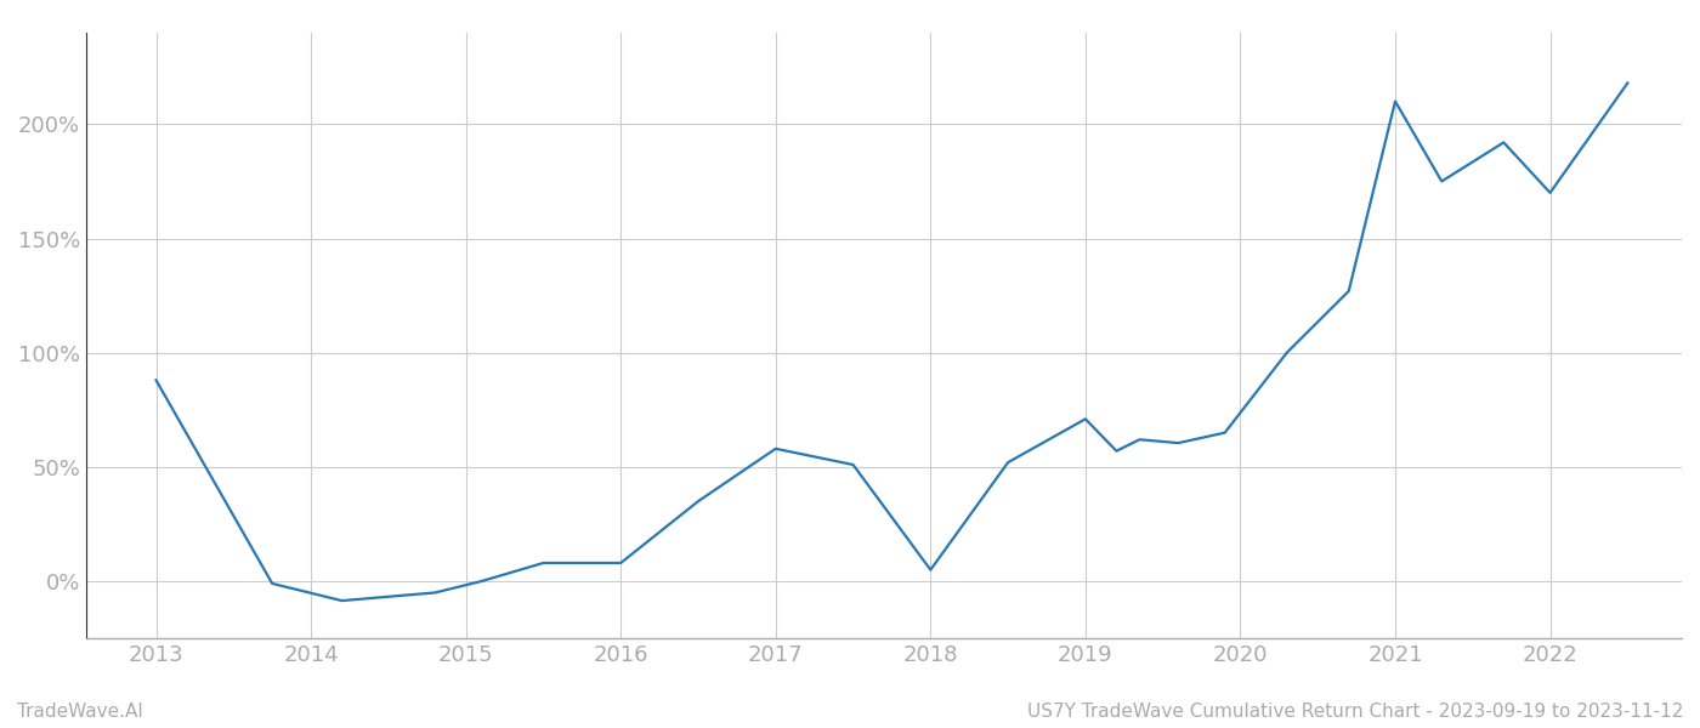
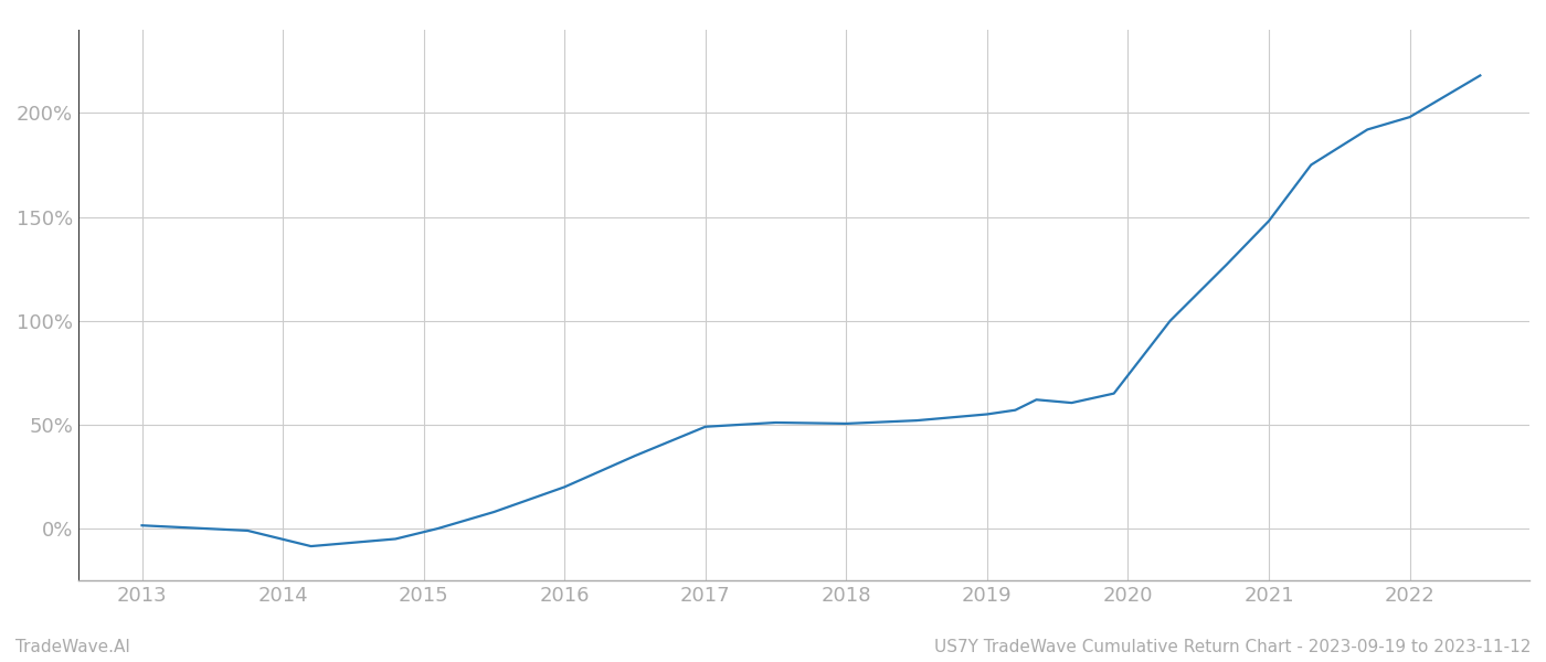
2013: 88% -> 2%
2016: 8% -> 20%
2017: 58% -> 49%
2018: 5% -> 50%
2019: 71% -> 55%
2021: 210% -> 148%
2022: 170% -> 198%
